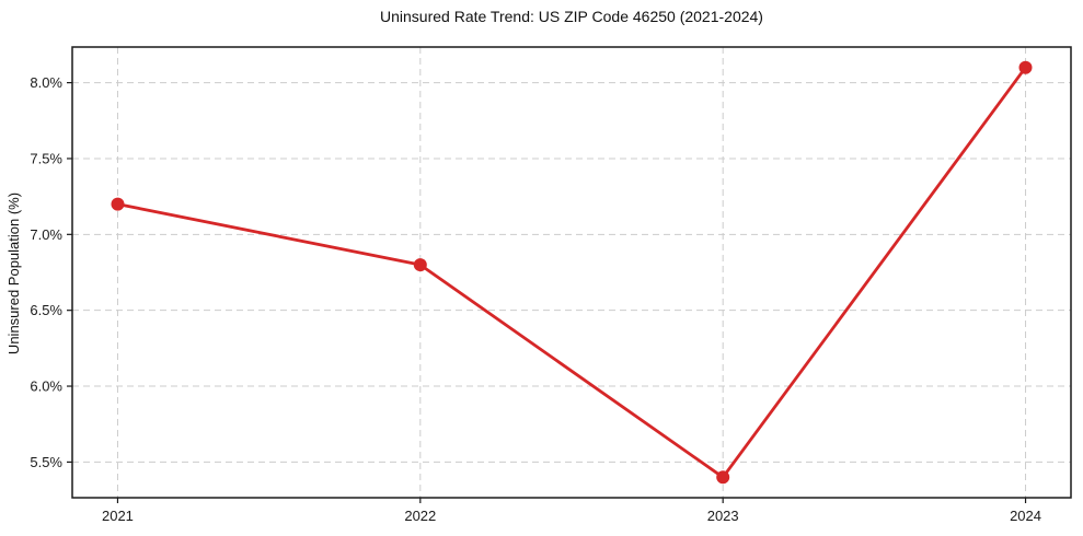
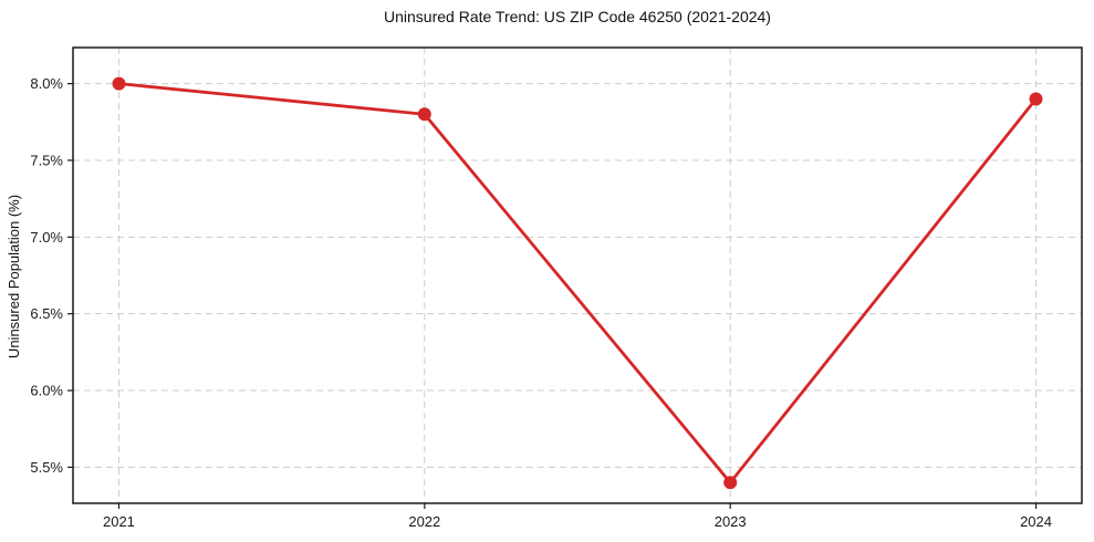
2021: 7.2% -> 8.0%
2022: 6.8% -> 7.8%
2024: 8.1% -> 7.9%
